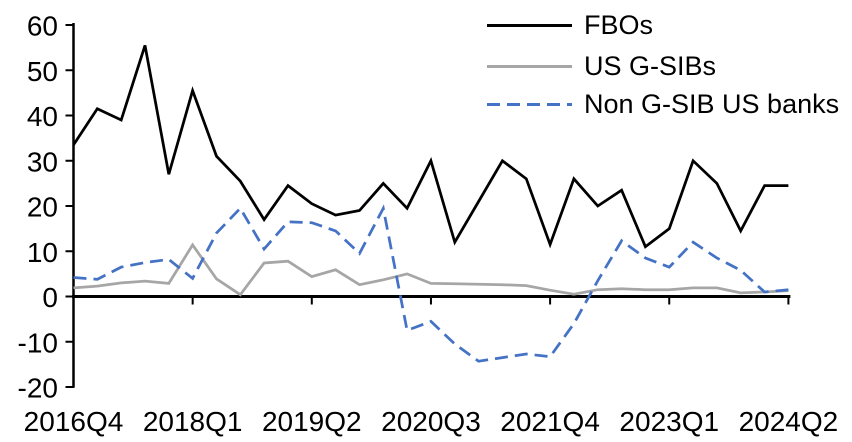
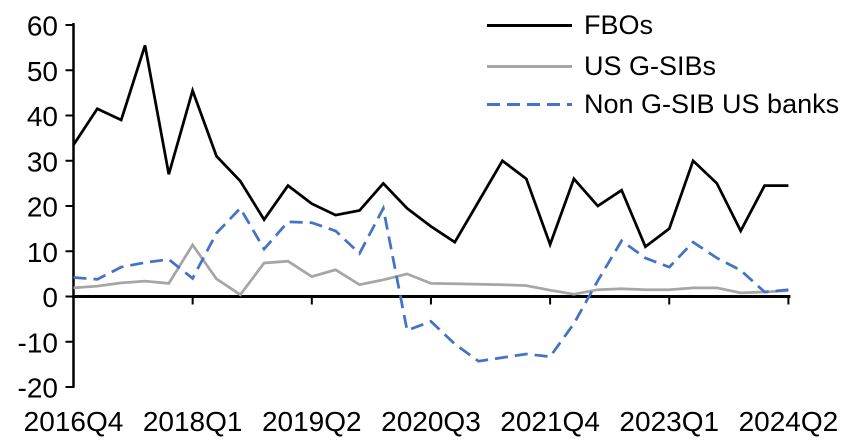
FBOs/2020Q3: 30 -> 16
